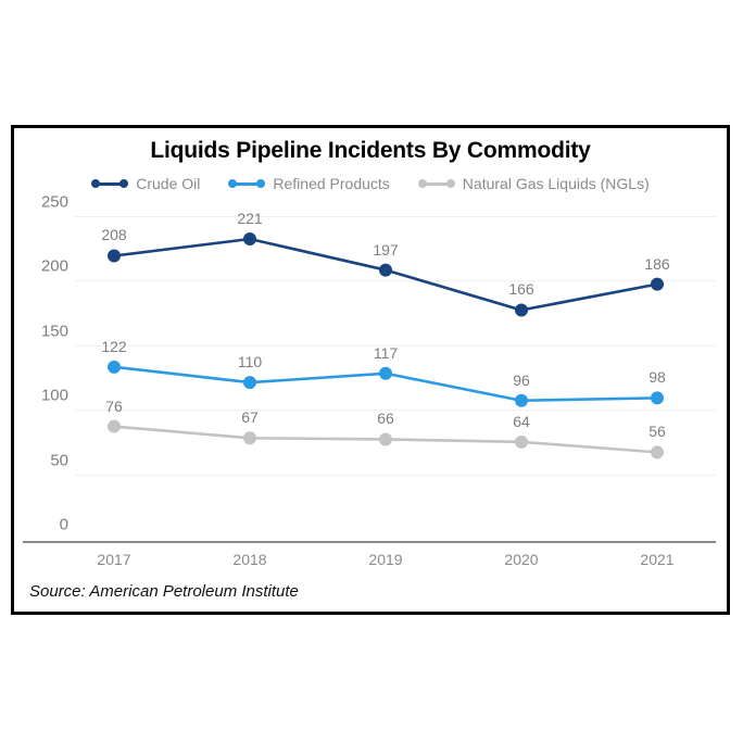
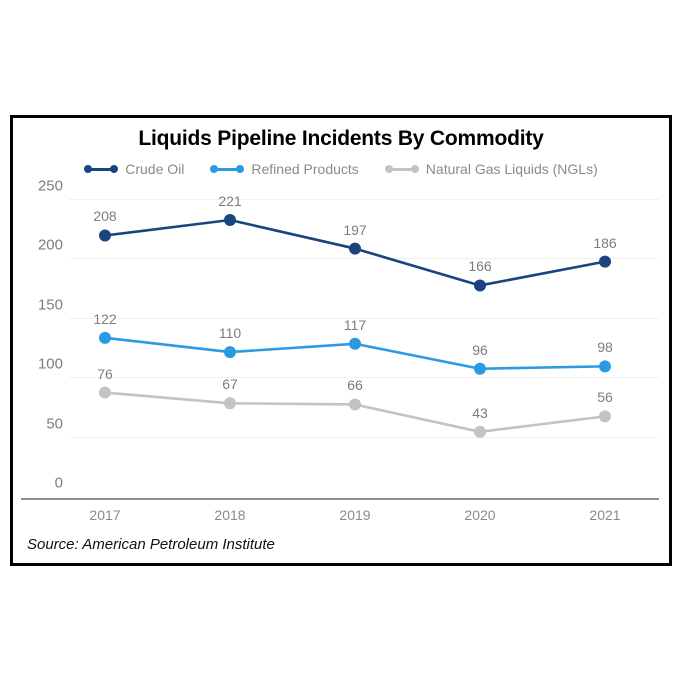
Natural Gas Liquids (NGLs)/2020: 64 -> 43
